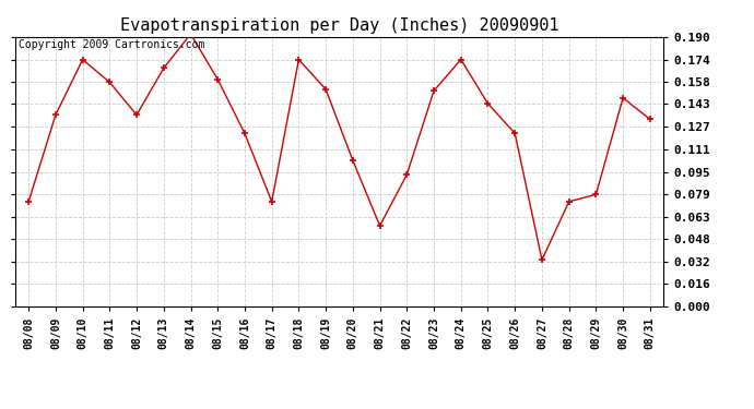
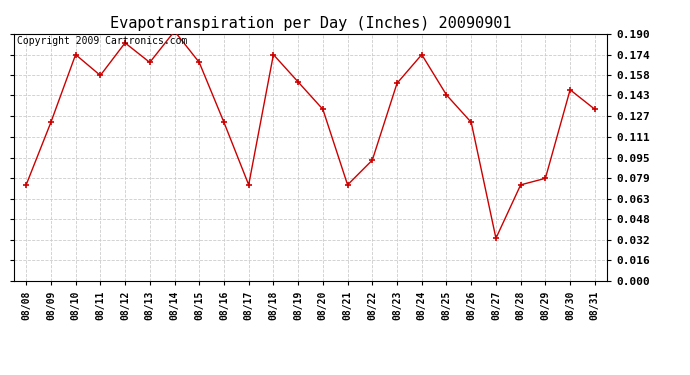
08/09: 0.135 -> 0.122
08/12: 0.135 -> 0.183
08/15: 0.160 -> 0.168
08/20: 0.103 -> 0.132
08/21: 0.057 -> 0.074
